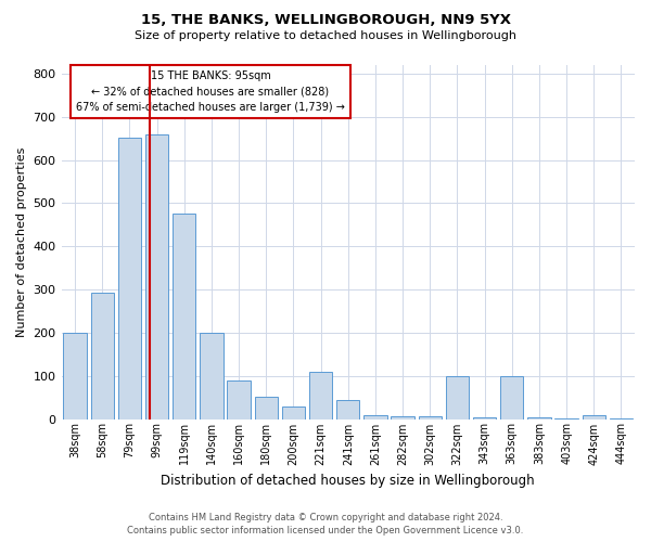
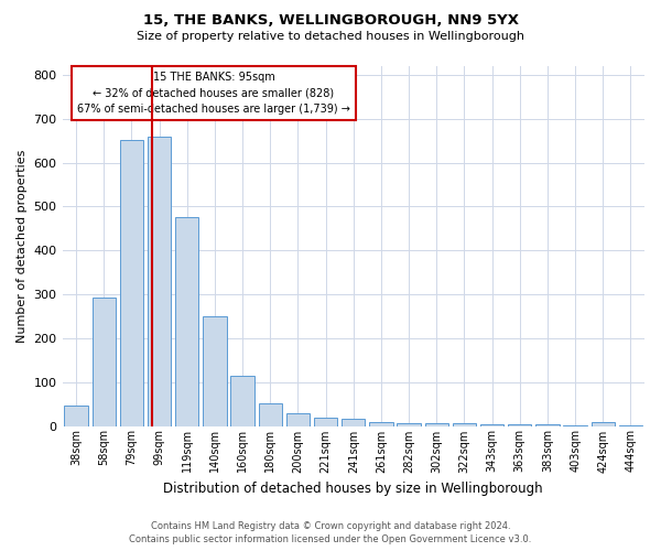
38sqm: 200 -> 47
140sqm: 200 -> 250
160sqm: 90 -> 115
221sqm: 110 -> 18
241sqm: 45 -> 16
322sqm: 100 -> 6
363sqm: 100 -> 5
